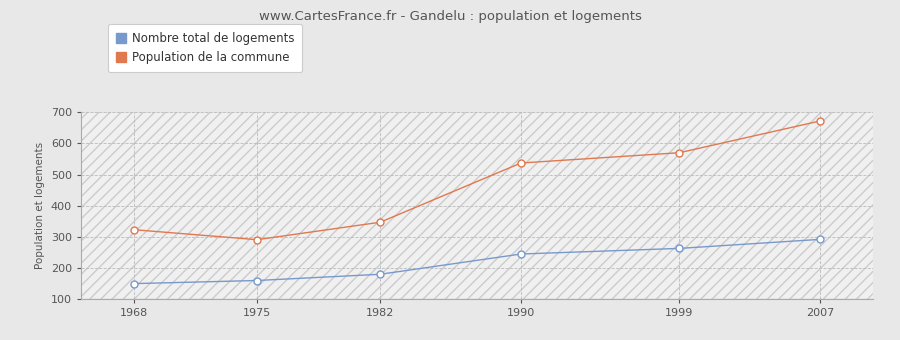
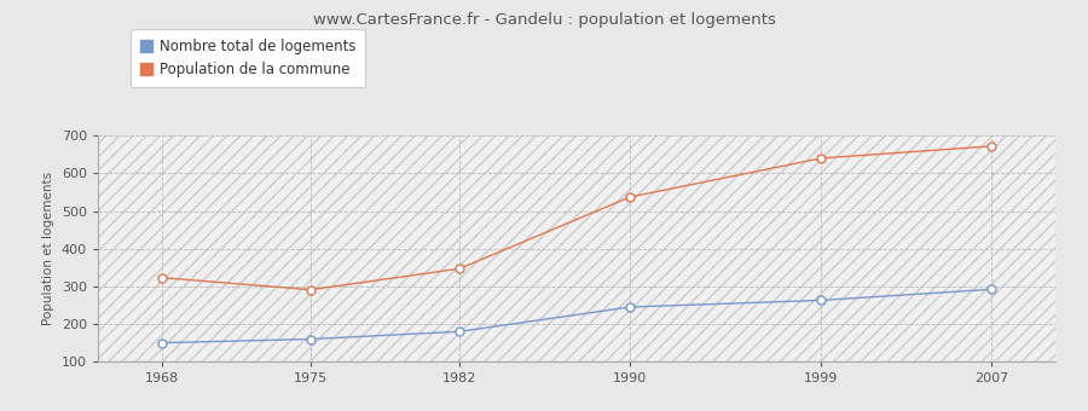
Population de la commune/1999: 570 -> 640
